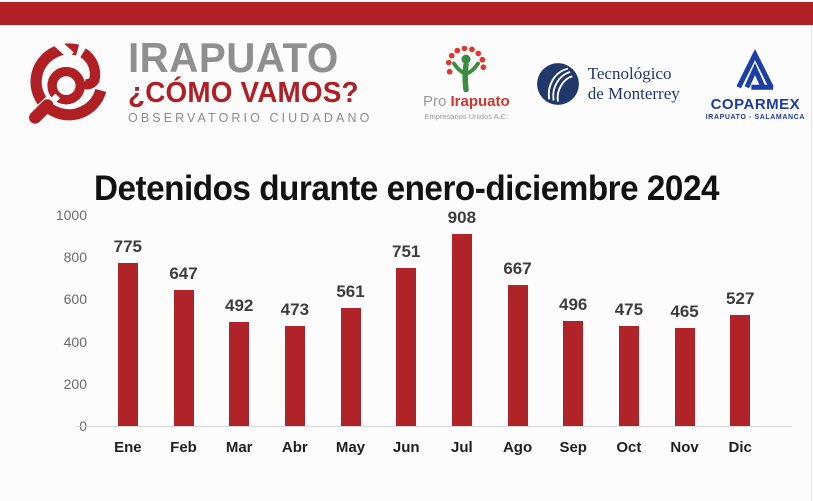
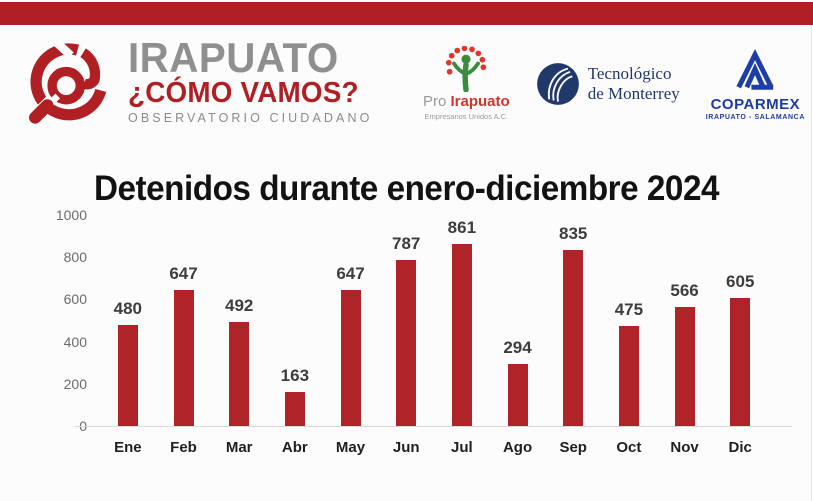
Ene: 775 -> 480
Abr: 473 -> 163
May: 561 -> 647
Jun: 751 -> 787
Jul: 908 -> 861
Ago: 667 -> 294
Sep: 496 -> 835
Nov: 465 -> 566
Dic: 527 -> 605
